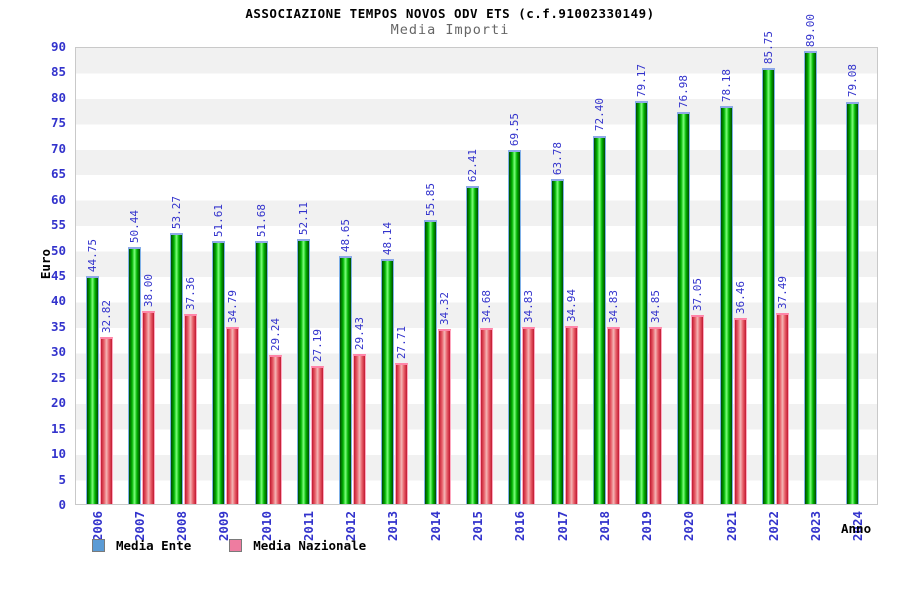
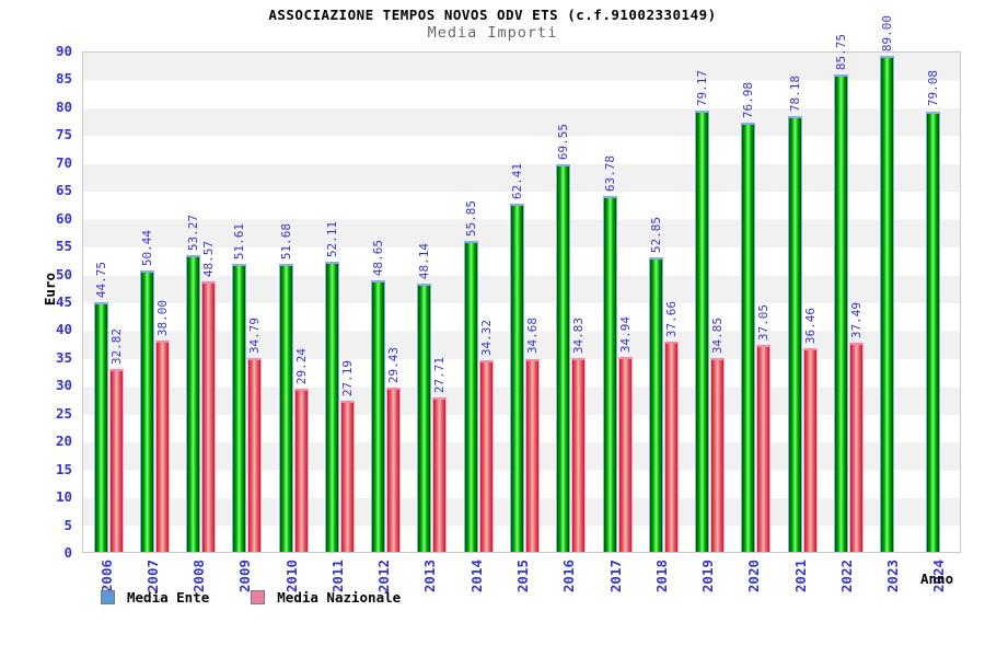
Media Nazionale/2008: 37.36 -> 48.57
Media Ente/2018: 72.40 -> 52.85
Media Nazionale/2018: 34.83 -> 37.66
